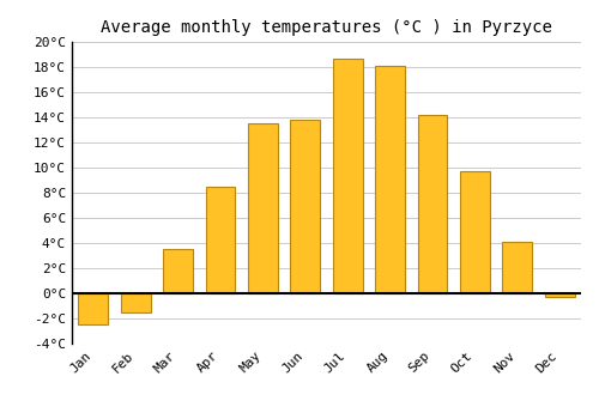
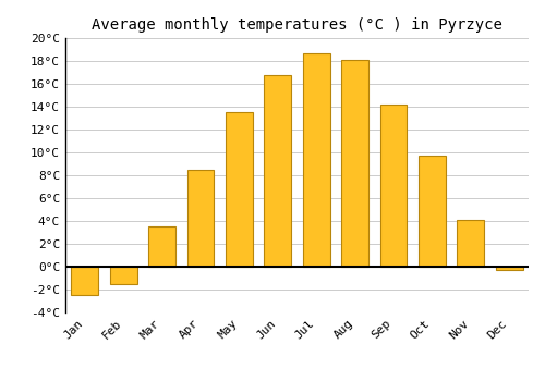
Jun: 13.8°C -> 16.8°C
